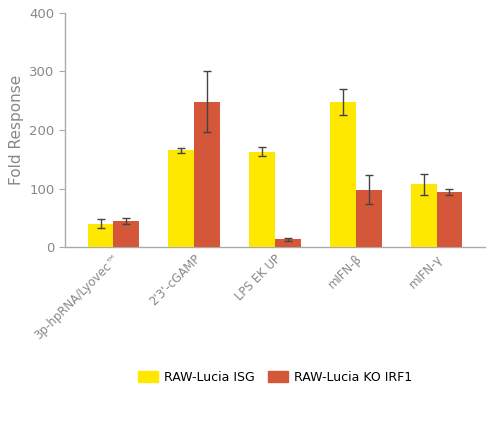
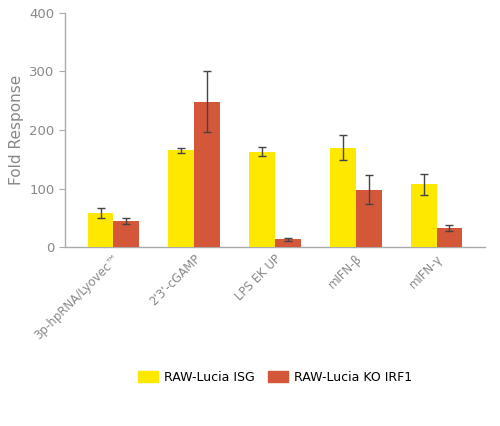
RAW-Lucia ISG/3p-hpRNA/Lyovec™: 40 -> 58
RAW-Lucia ISG/mIFN-β: 248 -> 170
RAW-Lucia KO IRF1/mIFN-γ: 94 -> 32
